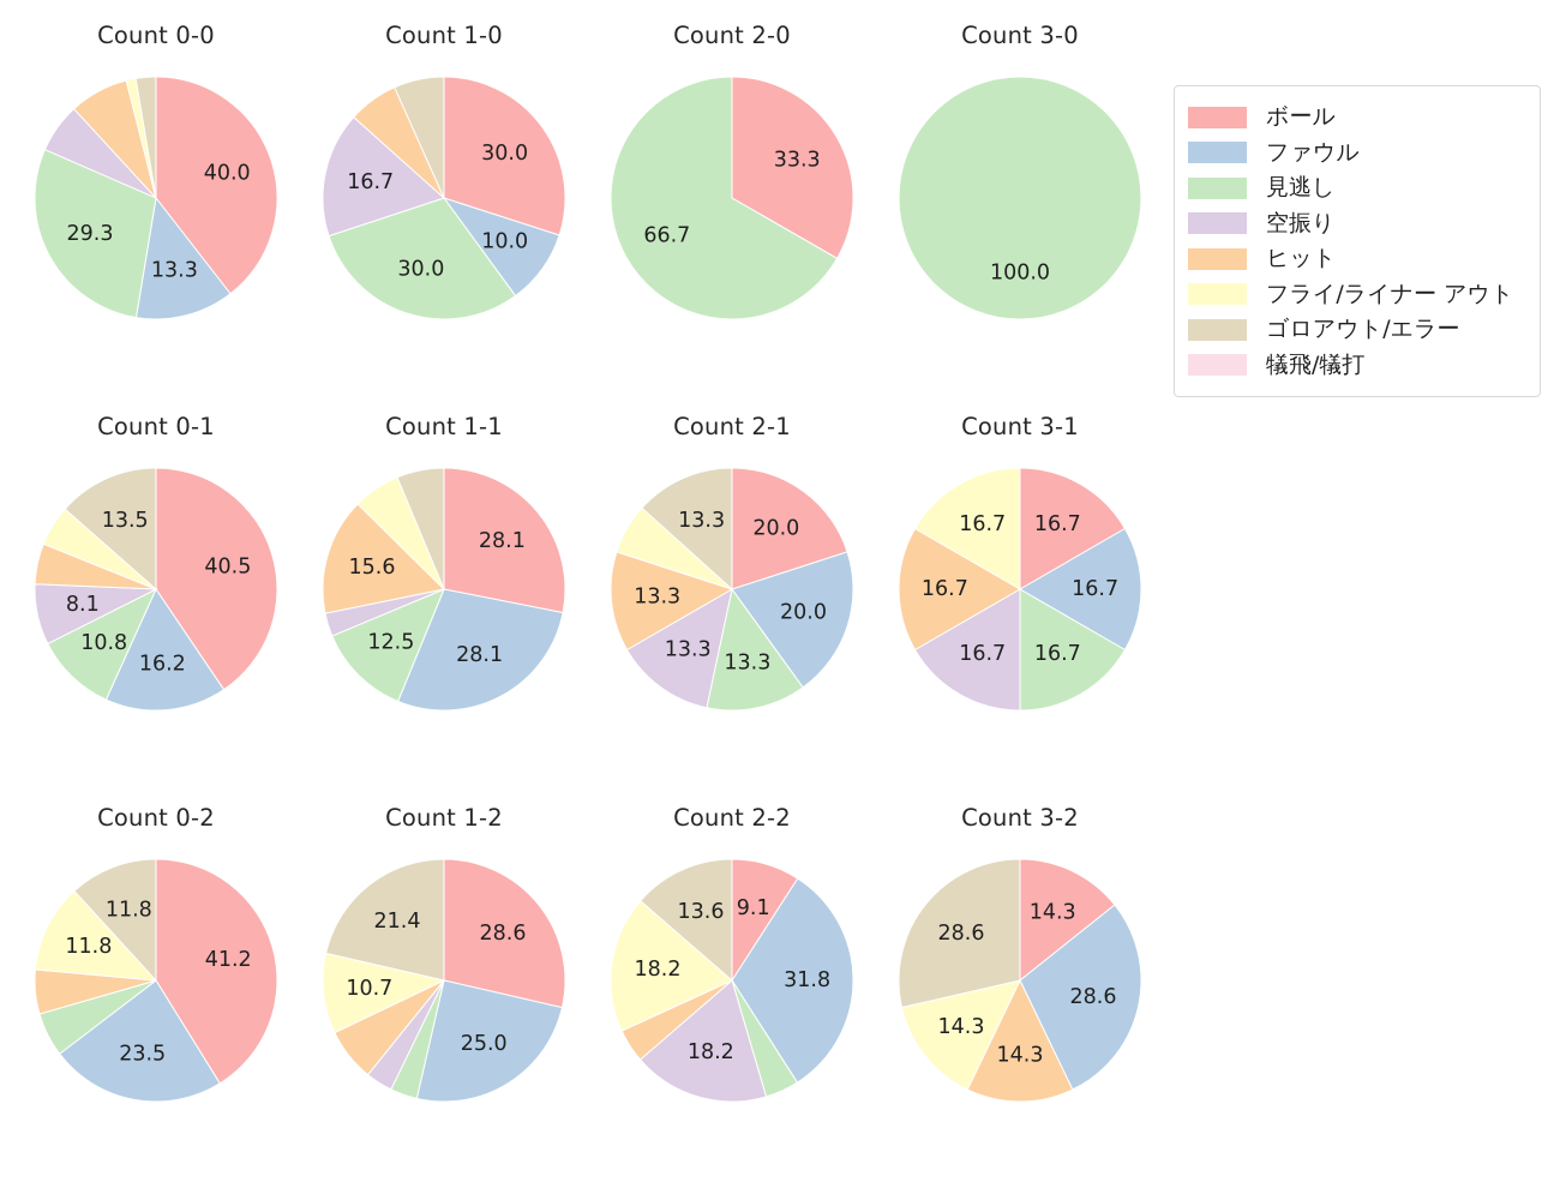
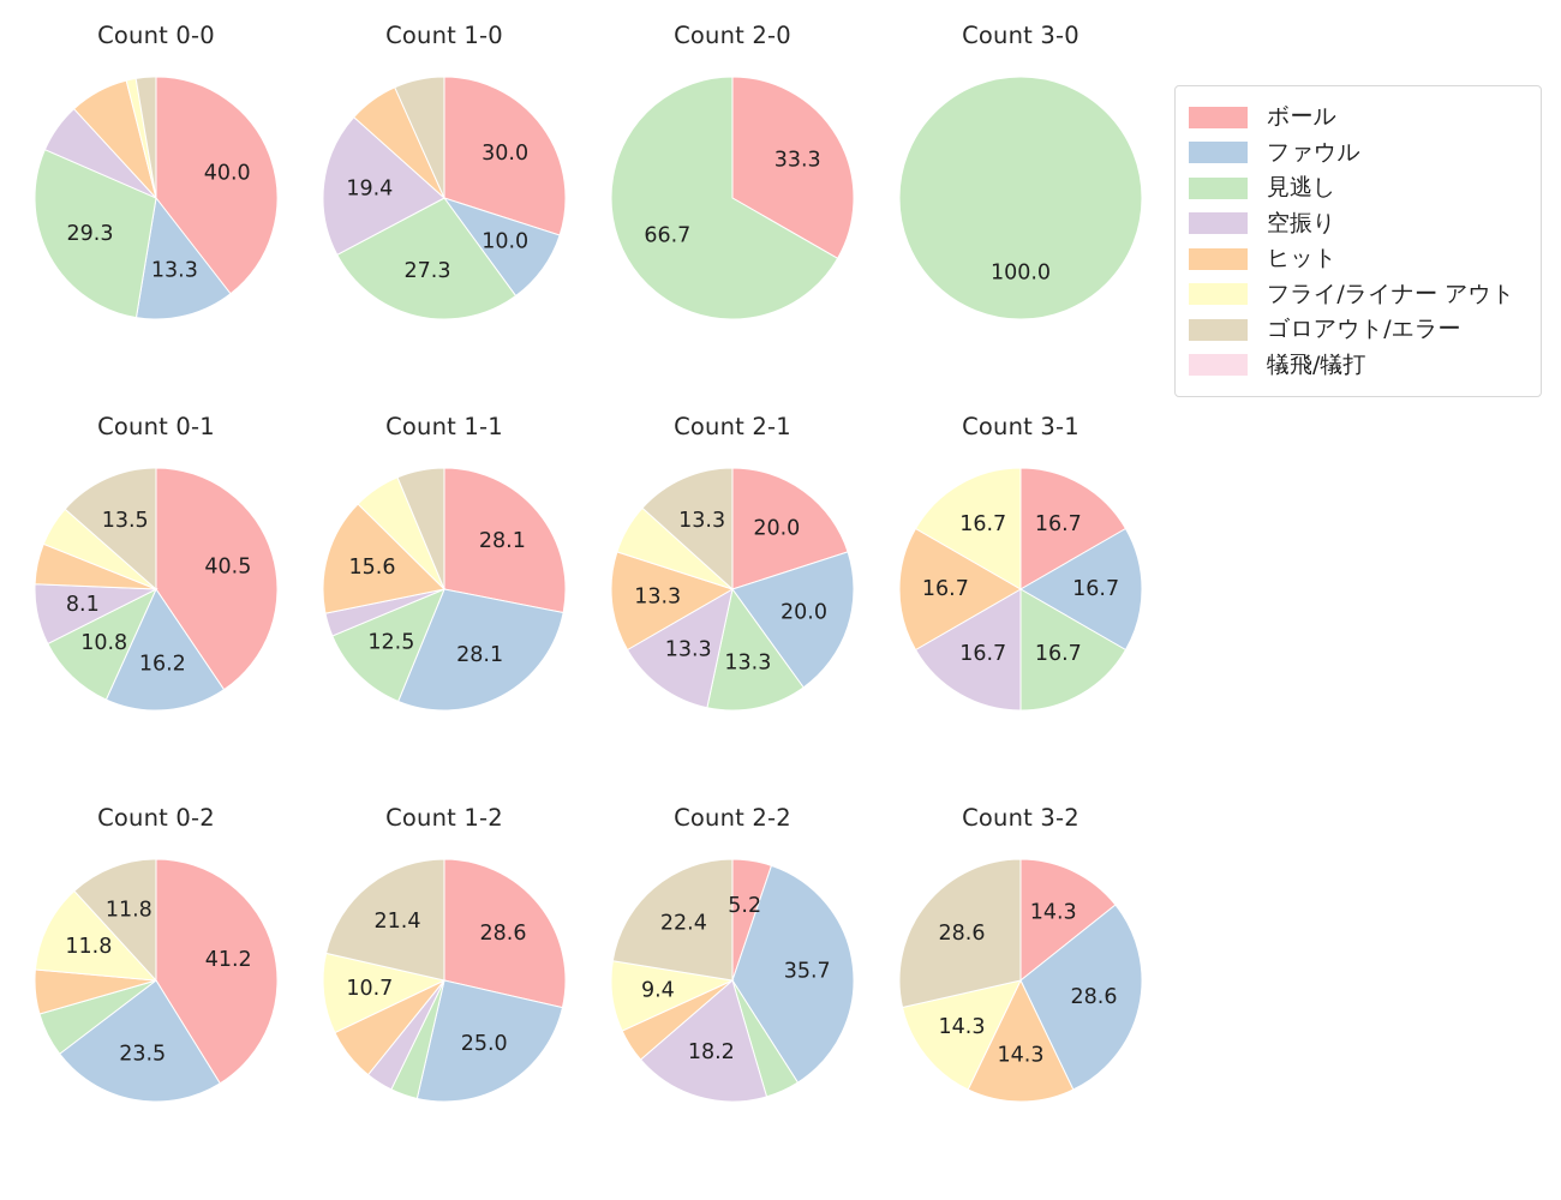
Count 1-0/見逃し: 30.0 -> 27.3
Count 1-0/空振り: 16.7 -> 19.4
Count 2-2/ボール: 9.1 -> 5.2
Count 2-2/ファウル: 31.8 -> 35.7
Count 2-2/フライ/ライナー アウト: 18.2 -> 9.4
Count 2-2/ゴロアウト/エラー: 13.6 -> 22.4
